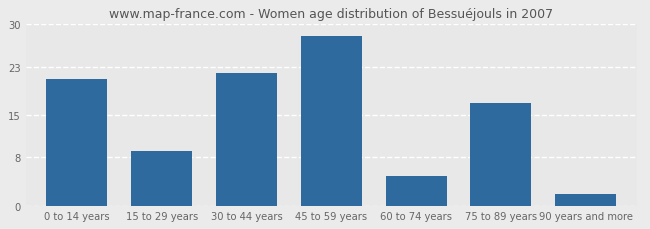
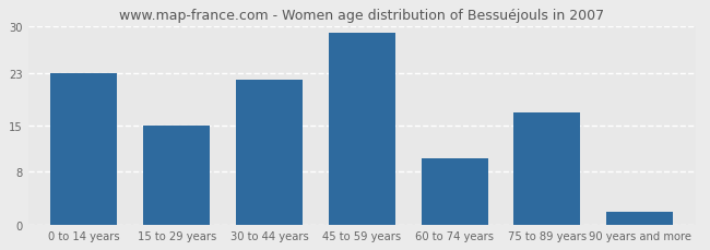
0 to 14 years: 21 -> 23
15 to 29 years: 9 -> 15
45 to 59 years: 28 -> 29
60 to 74 years: 5 -> 10
